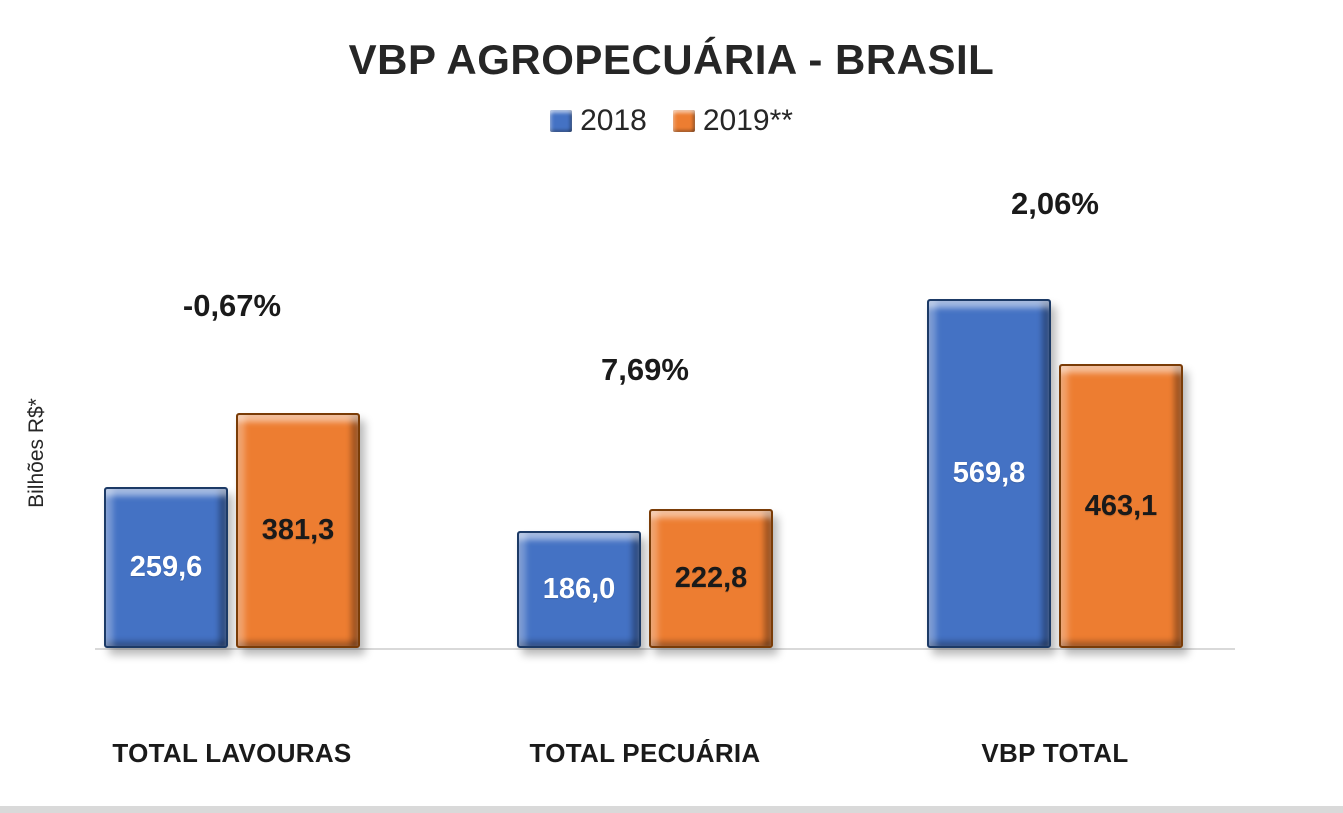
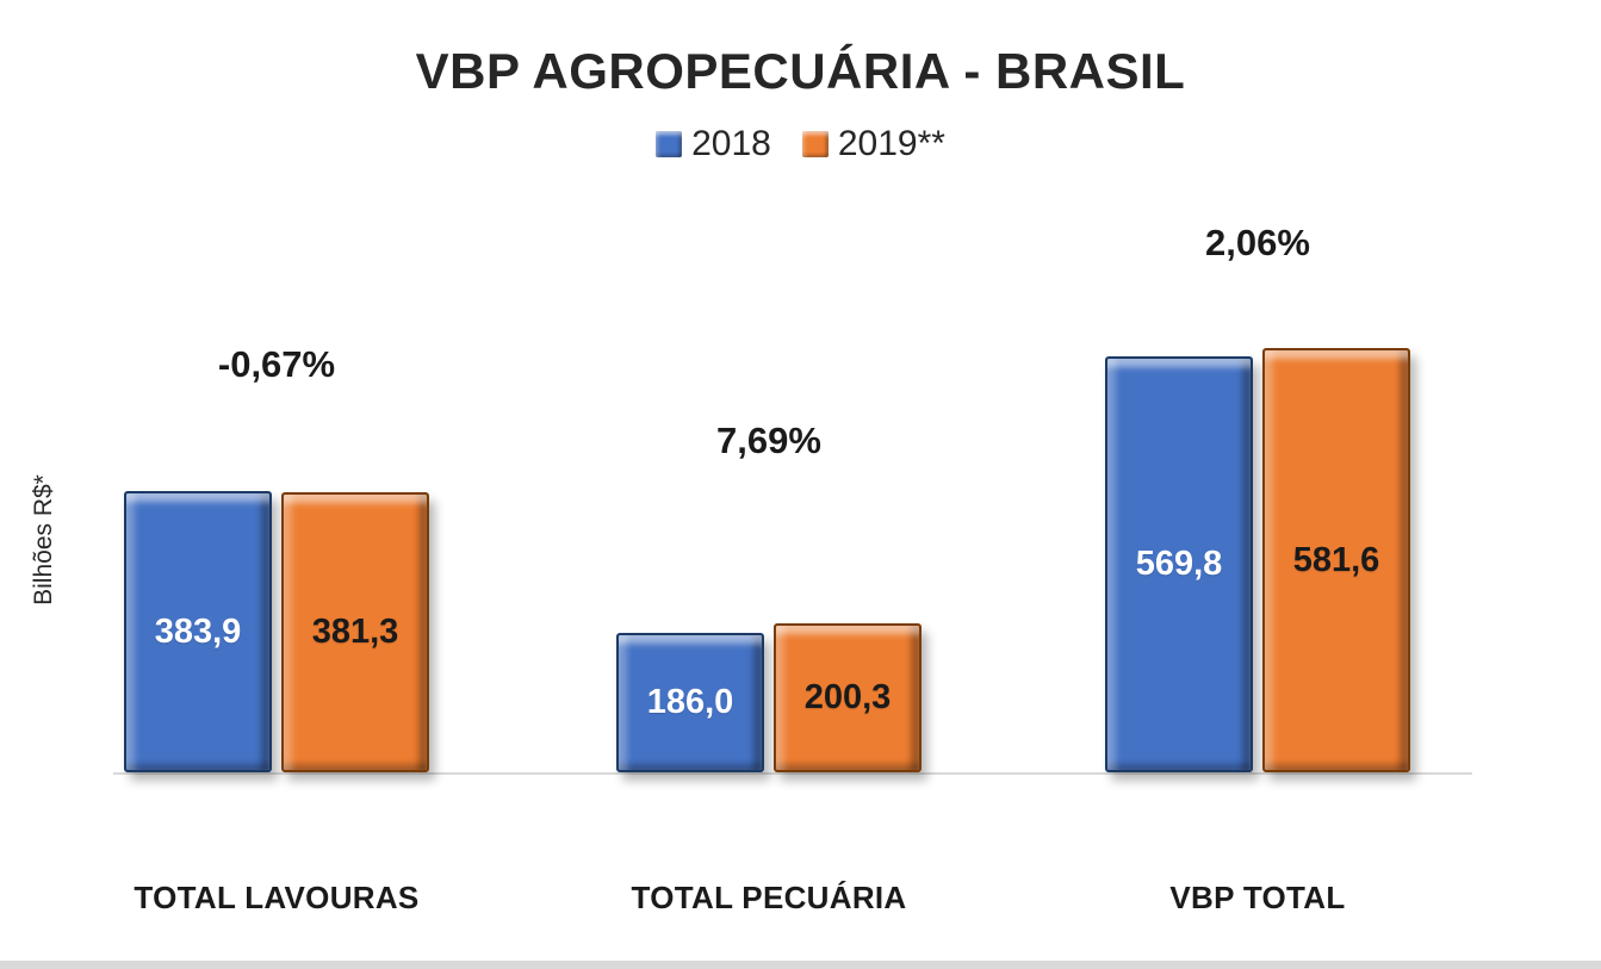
2018/TOTAL LAVOURAS: 259,6 -> 383,9
2019**/TOTAL PECUÁRIA: 222,8 -> 200,3
2019**/VBP TOTAL: 463,1 -> 581,6
